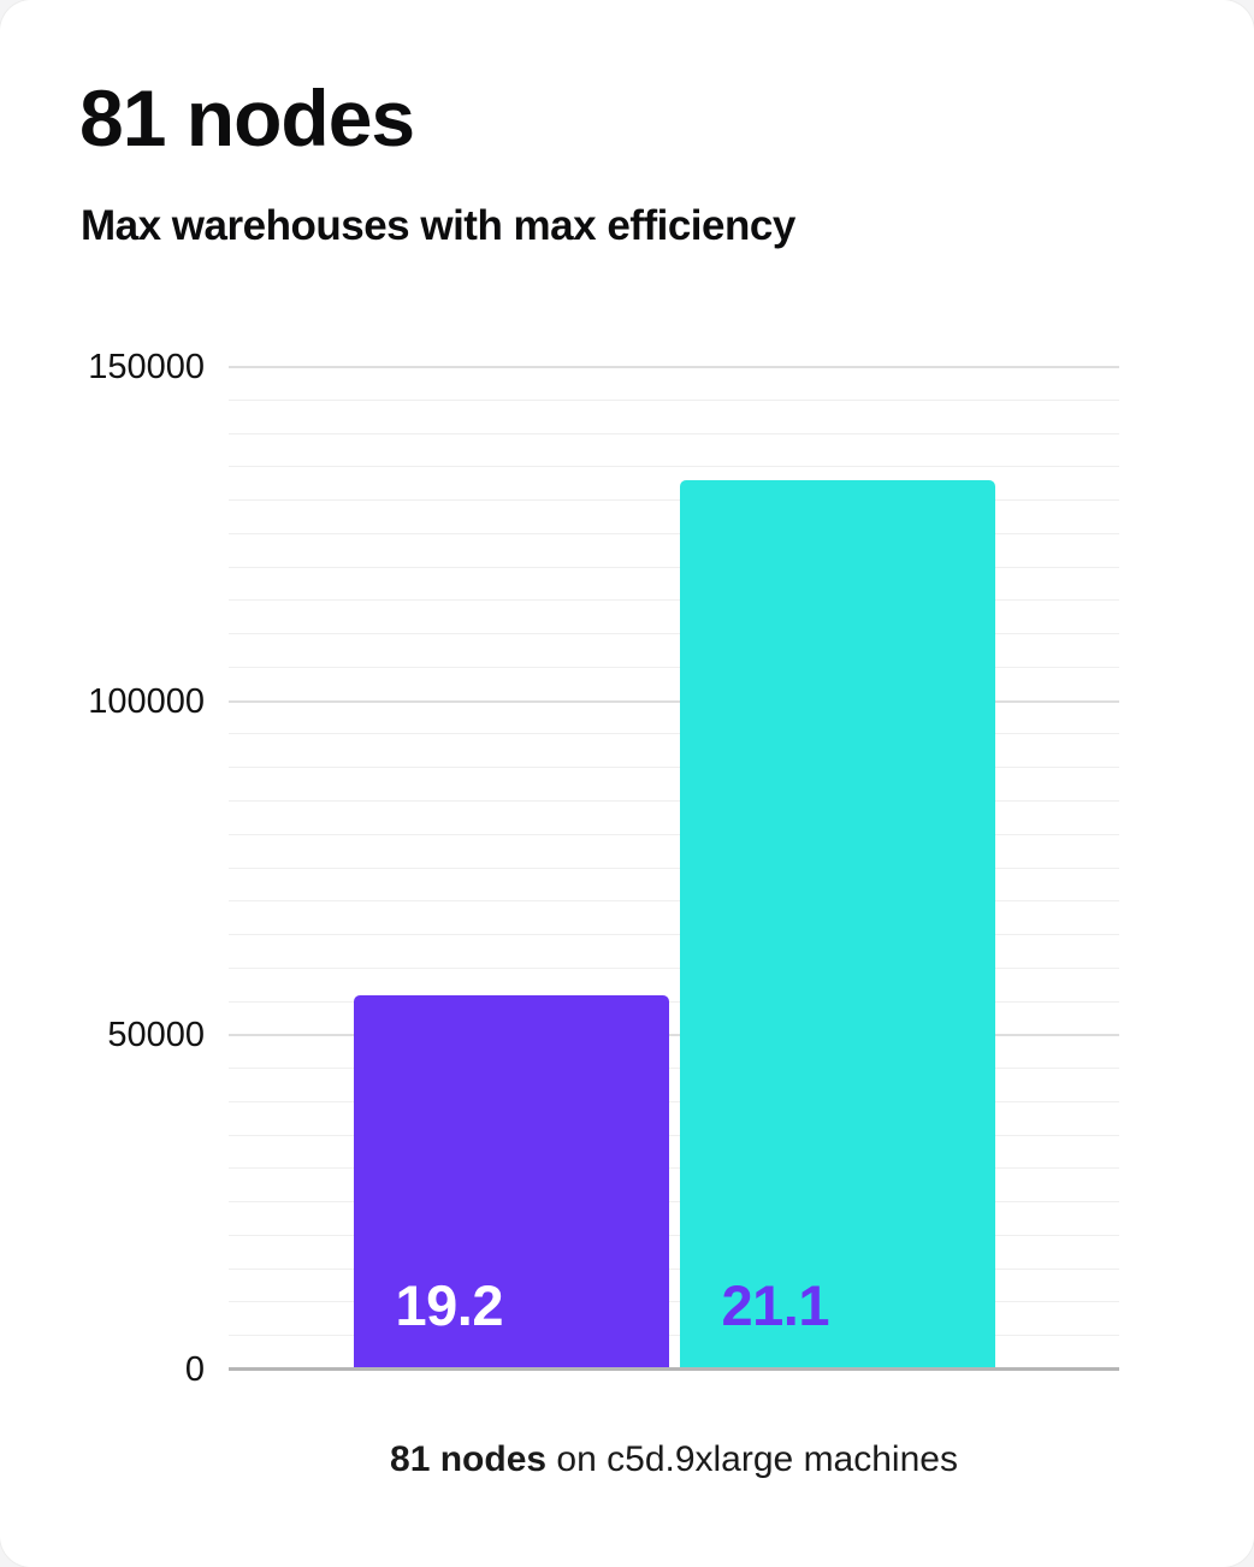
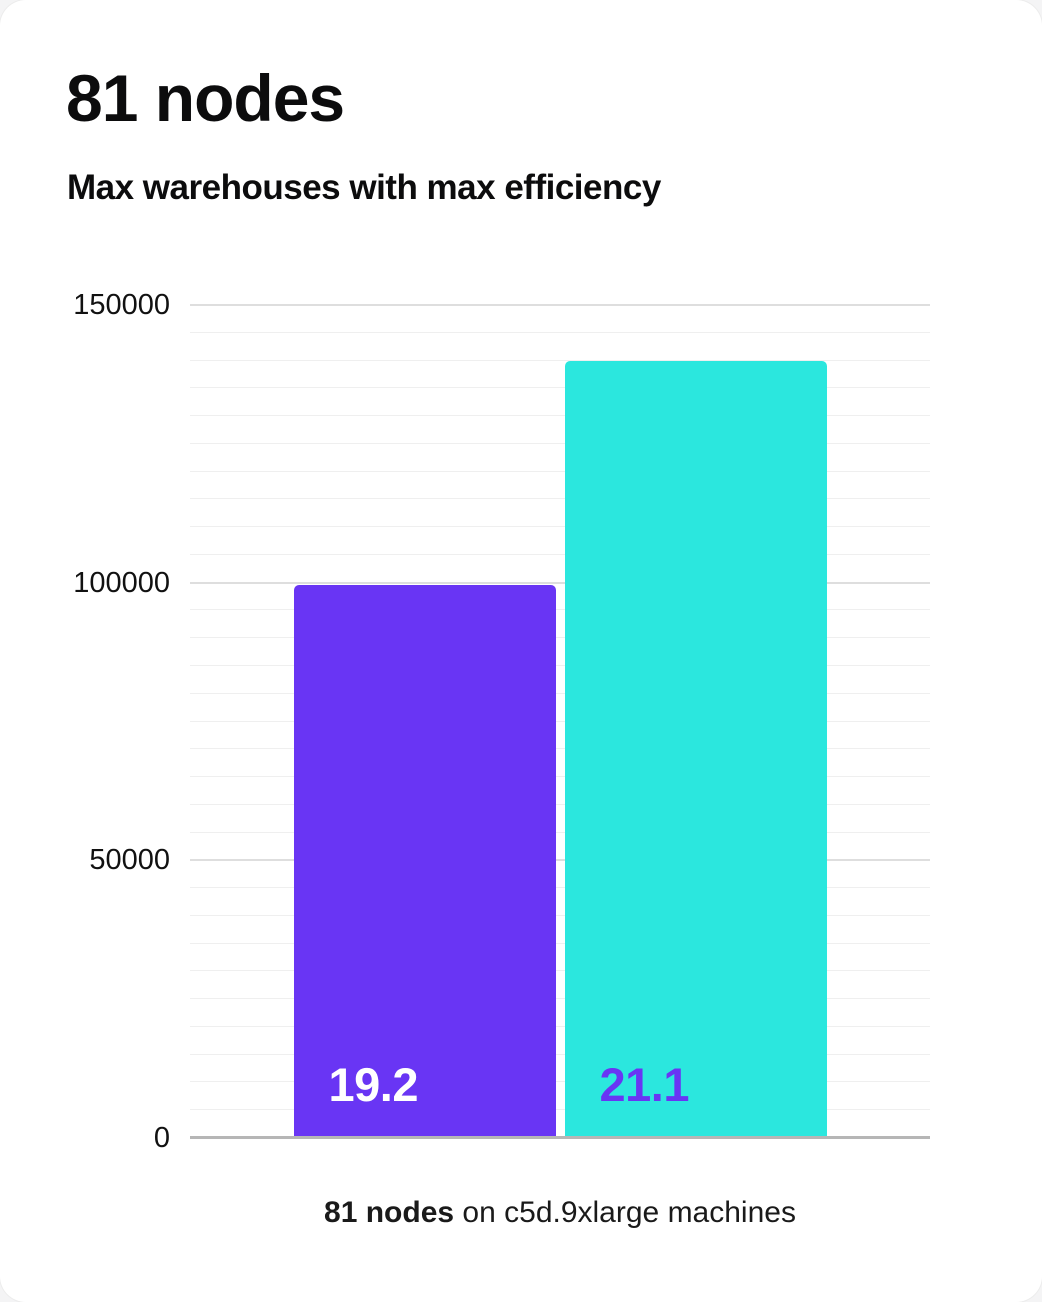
19.2: 56000 -> 100000
21.1: 133000 -> 140000
